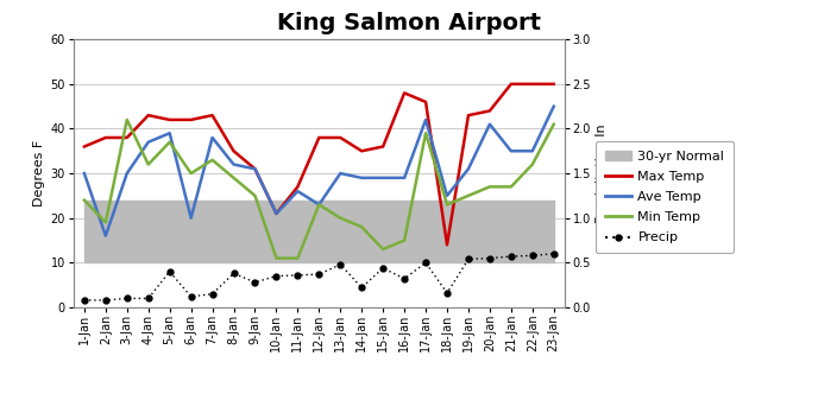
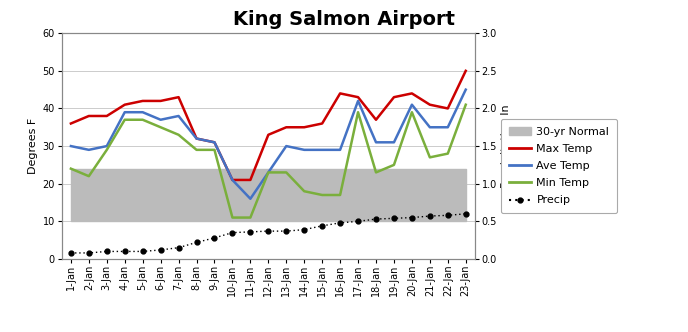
Ave Temp/2-Jan: 16 -> 29
Min Temp/2-Jan: 19 -> 22
Min Temp/3-Jan: 42 -> 29
Max Temp/4-Jan: 43 -> 41
Ave Temp/4-Jan: 37 -> 39
Min Temp/4-Jan: 32 -> 37
Precip/5-Jan: 0.40 -> 0.10
Ave Temp/6-Jan: 20 -> 37
Min Temp/6-Jan: 30 -> 35
Max Temp/8-Jan: 35 -> 32
Precip/8-Jan: 0.38 -> 0.22
Min Temp/9-Jan: 25 -> 29
Max Temp/11-Jan: 27 -> 21
Ave Temp/11-Jan: 26 -> 16
Max Temp/12-Jan: 38 -> 33
Max Temp/13-Jan: 38 -> 35
Min Temp/13-Jan: 20 -> 23
Precip/13-Jan: 0.48 -> 0.37
Precip/14-Jan: 0.22 -> 0.39
Min Temp/15-Jan: 13 -> 17
Max Temp/16-Jan: 48 -> 44
Min Temp/16-Jan: 15 -> 17
Precip/16-Jan: 0.32 -> 0.48
Max Temp/17-Jan: 46 -> 43
Max Temp/18-Jan: 14 -> 37
Ave Temp/18-Jan: 25 -> 31
Precip/18-Jan: 0.16 -> 0.53
Min Temp/20-Jan: 27 -> 39
Max Temp/21-Jan: 50 -> 41
Max Temp/22-Jan: 50 -> 40
Min Temp/22-Jan: 32 -> 28
